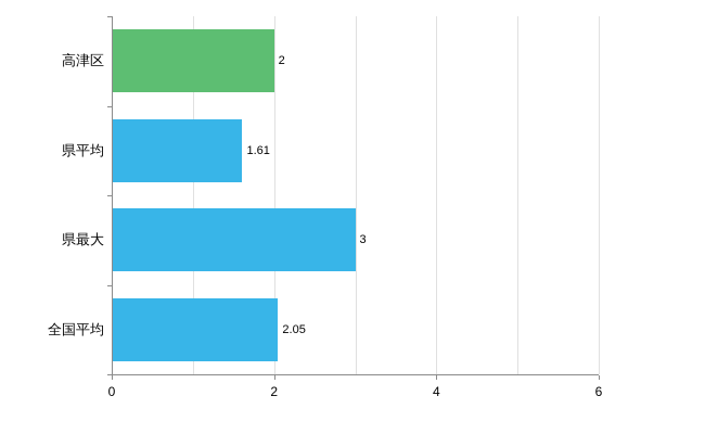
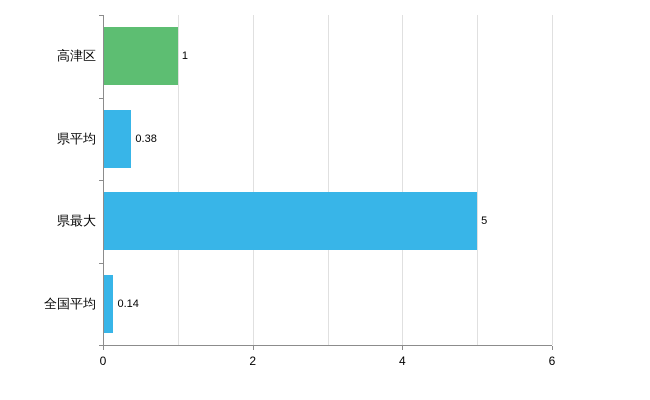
高津区: 2 -> 1
県平均: 1.61 -> 0.38
県最大: 3 -> 5
全国平均: 2.05 -> 0.14
